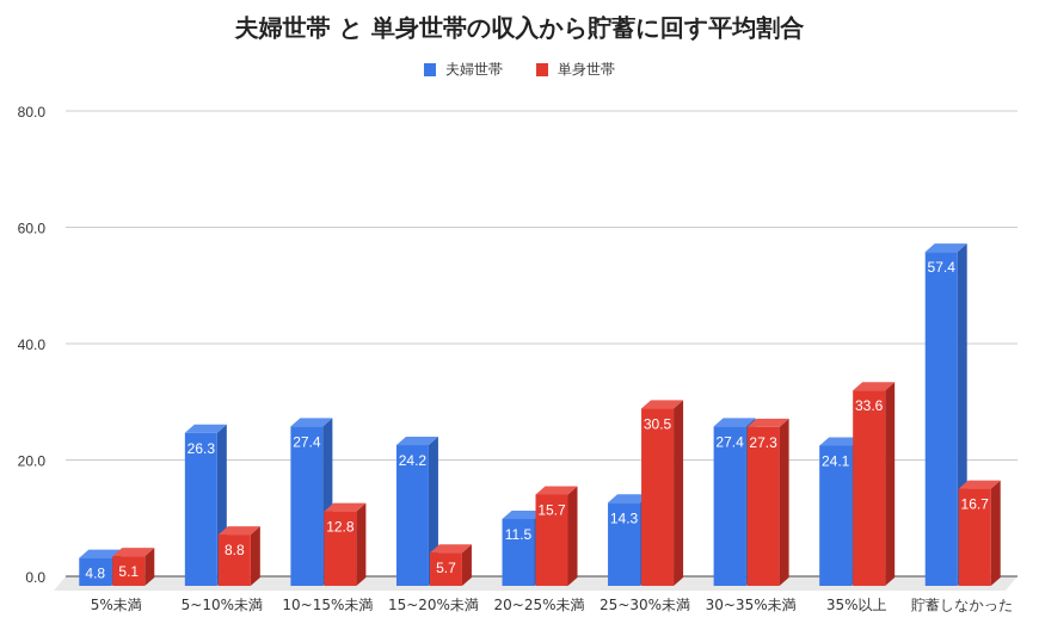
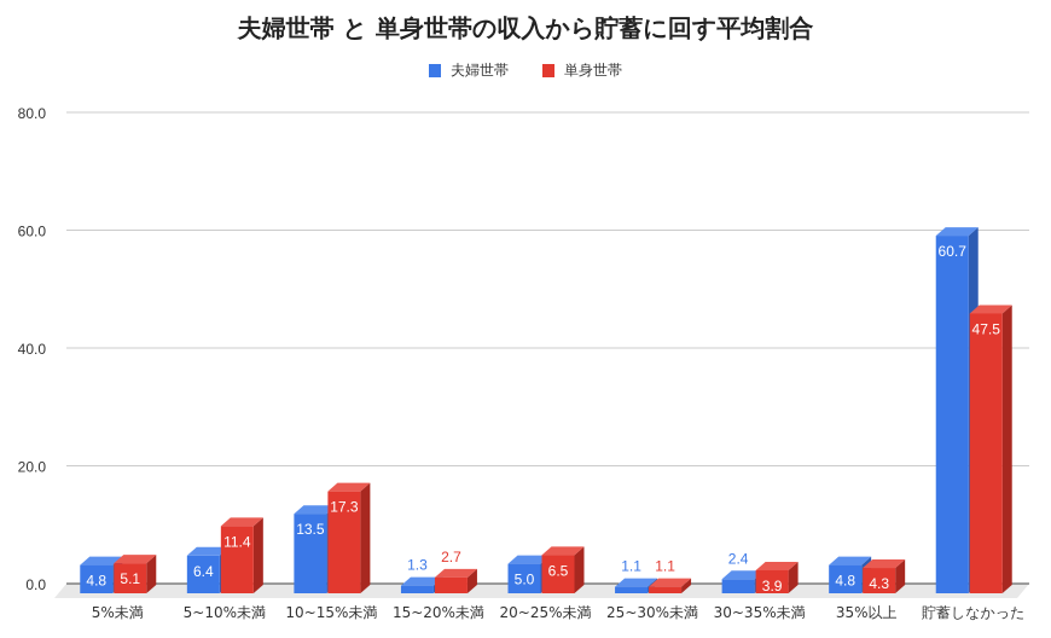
夫婦世帯/5~10%未満: 26.3 -> 6.4
単身世帯/5~10%未満: 8.8 -> 11.4
夫婦世帯/10~15%未満: 27.4 -> 13.5
単身世帯/10~15%未満: 12.8 -> 17.3
夫婦世帯/15~20%未満: 24.2 -> 1.3
単身世帯/15~20%未満: 5.7 -> 2.7
夫婦世帯/20~25%未満: 11.5 -> 5.0
単身世帯/20~25%未満: 15.7 -> 6.5
夫婦世帯/25~30%未満: 14.3 -> 1.1
単身世帯/25~30%未満: 30.5 -> 1.1
夫婦世帯/30~35%未満: 27.4 -> 2.4
単身世帯/30~35%未満: 27.3 -> 3.9
夫婦世帯/35%以上: 24.1 -> 4.8
単身世帯/35%以上: 33.6 -> 4.3
夫婦世帯/貯蓄しなかった: 57.4 -> 60.7
単身世帯/貯蓄しなかった: 16.7 -> 47.5
